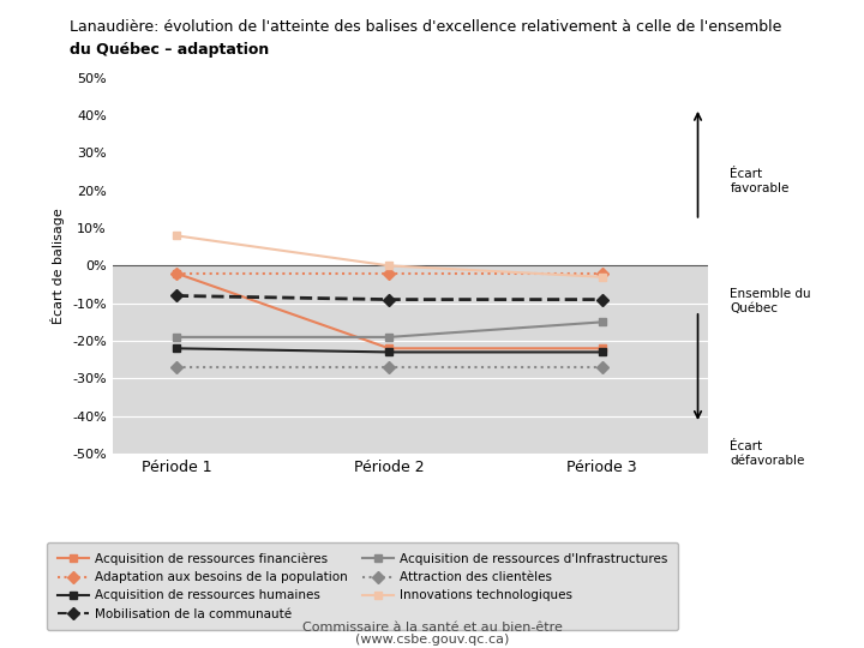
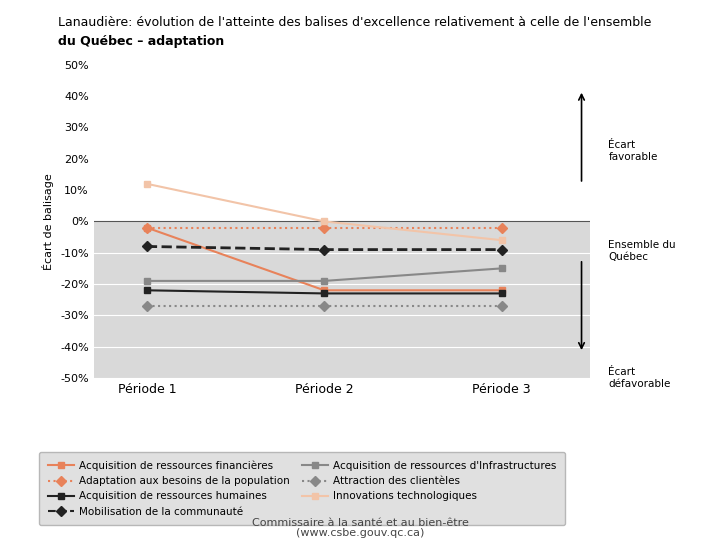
Innovations technologiques/Période 1: 8% -> 12%
Innovations technologiques/Période 3: -3% -> -6%
